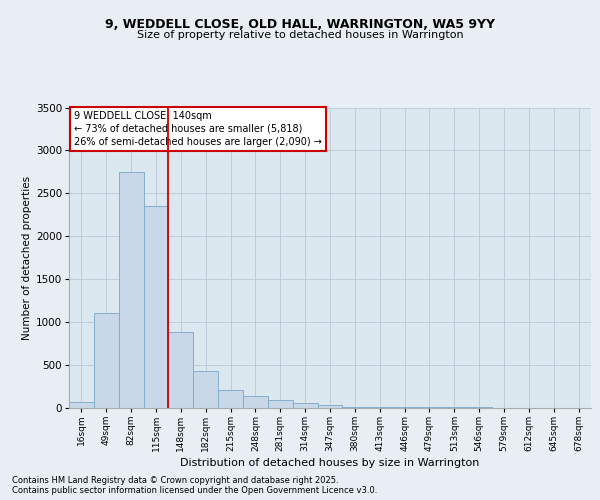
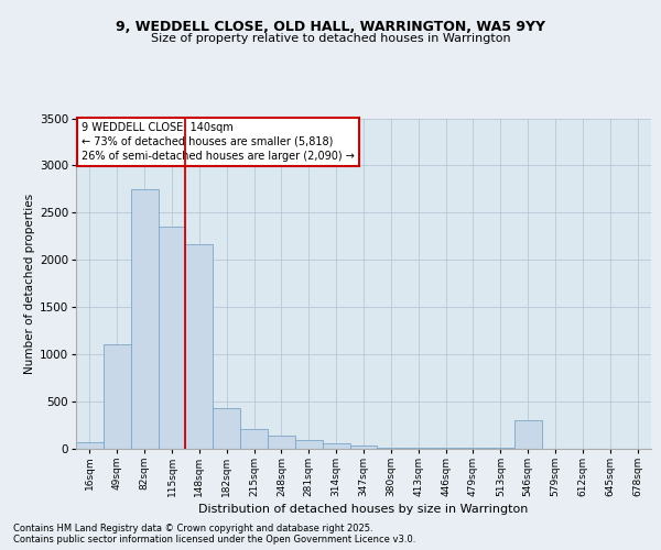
148sqm: 880 -> 2160
546sqm: 0 -> 300
